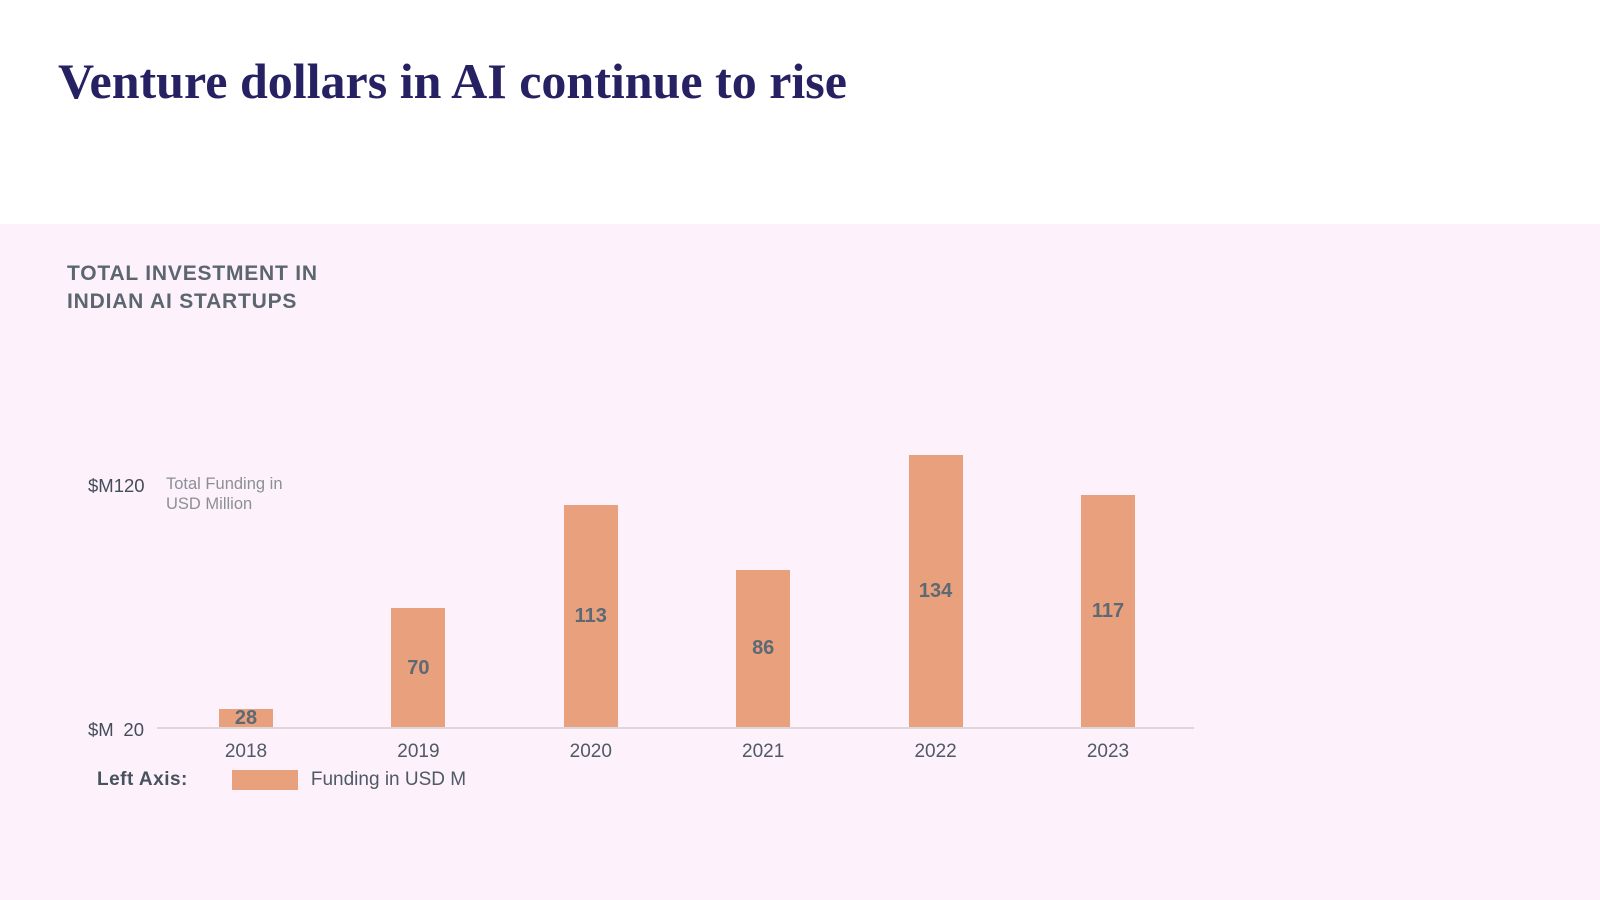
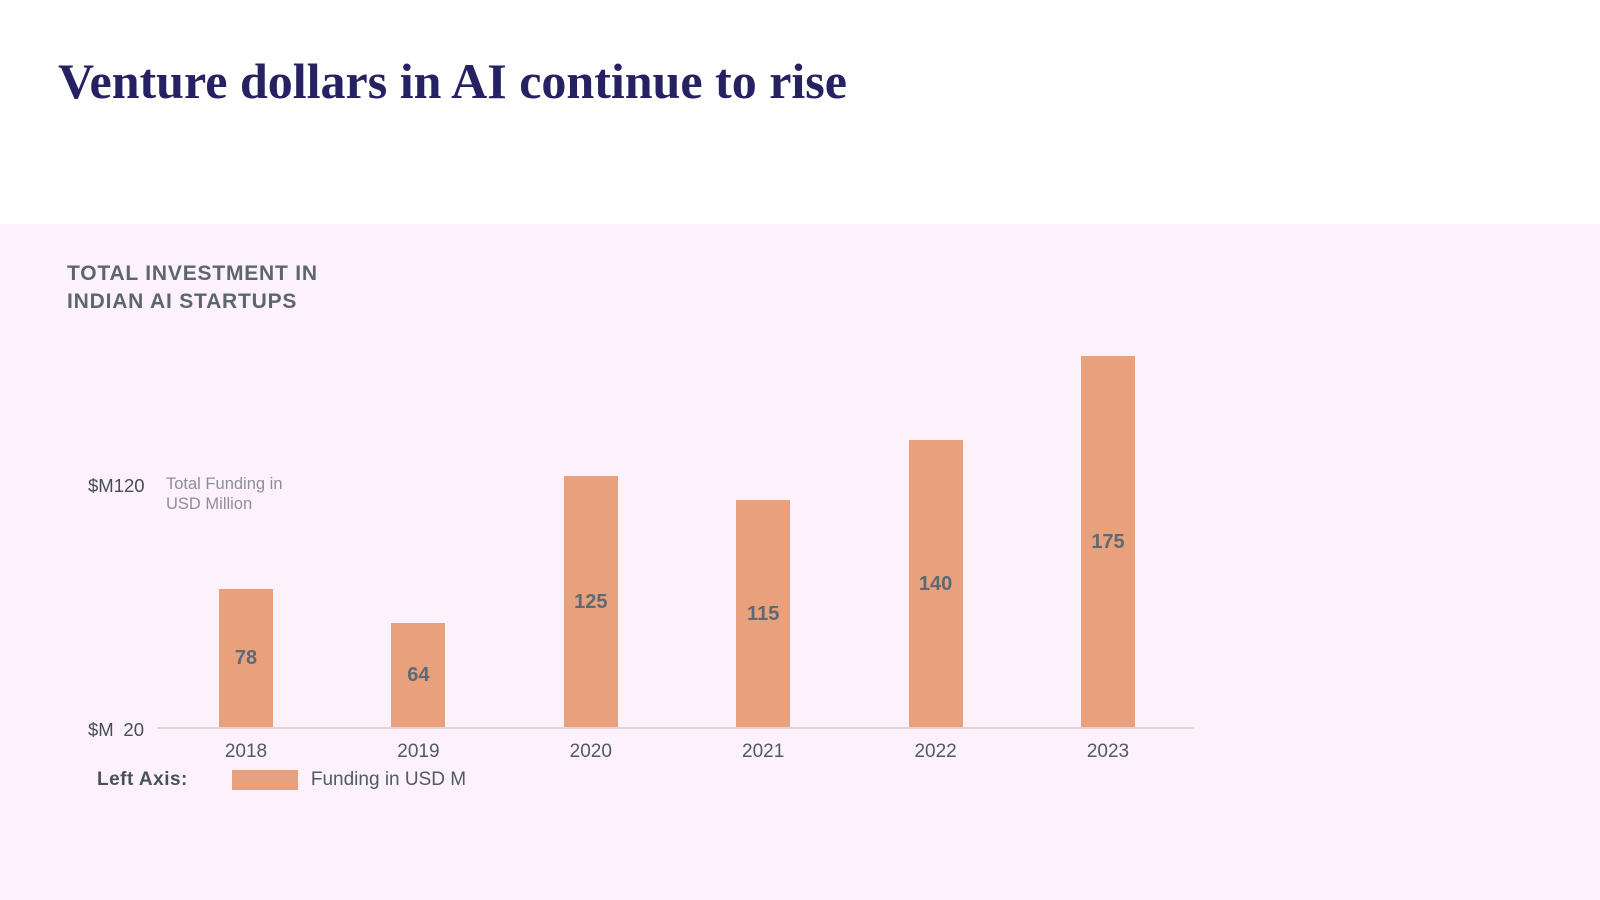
2018: 28 -> 78
2019: 70 -> 64
2020: 113 -> 125
2021: 86 -> 115
2022: 134 -> 140
2023: 117 -> 175
